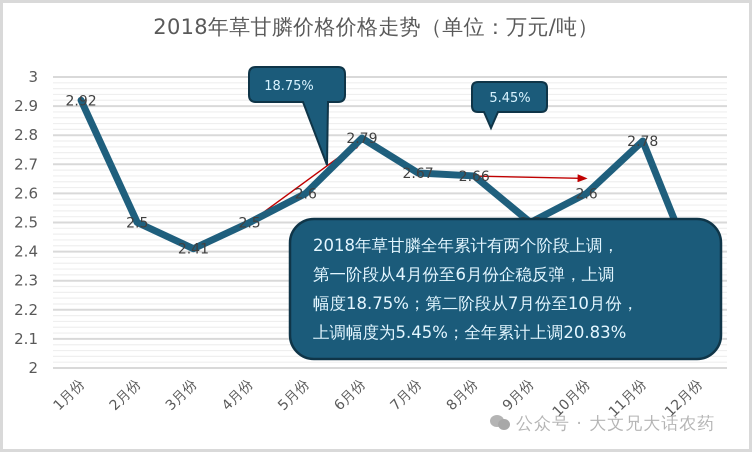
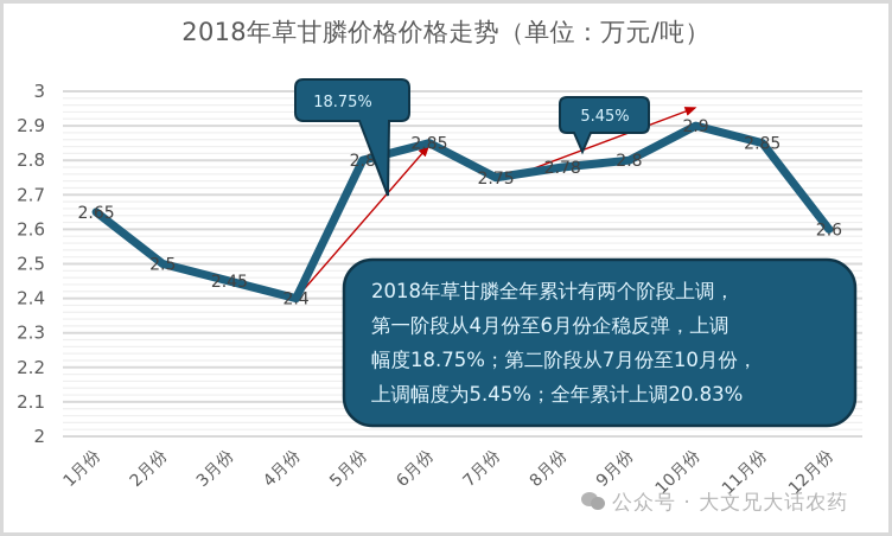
1月份: 2.92 -> 2.65
3月份: 2.41 -> 2.45
4月份: 2.5 -> 2.4
5月份: 2.6 -> 2.8
6月份: 2.79 -> 2.85
7月份: 2.67 -> 2.75
8月份: 2.66 -> 2.78
9月份: 2.5 -> 2.8
10月份: 2.6 -> 2.9
11月份: 2.78 -> 2.85
12月份: 2.3 -> 2.6
